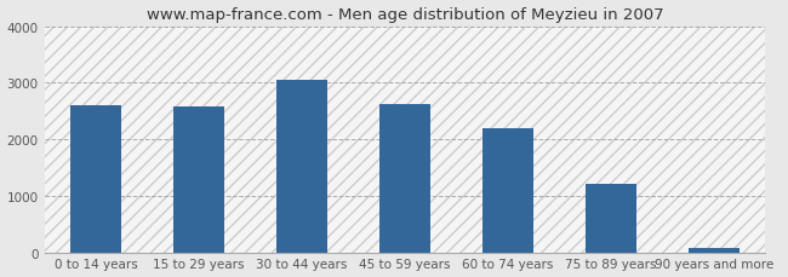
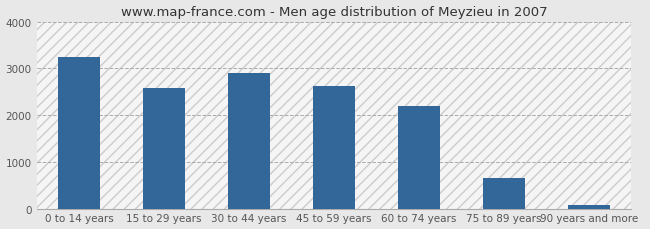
0 to 14 years: 2600 -> 3250
30 to 44 years: 3050 -> 2900
75 to 89 years: 1200 -> 650
